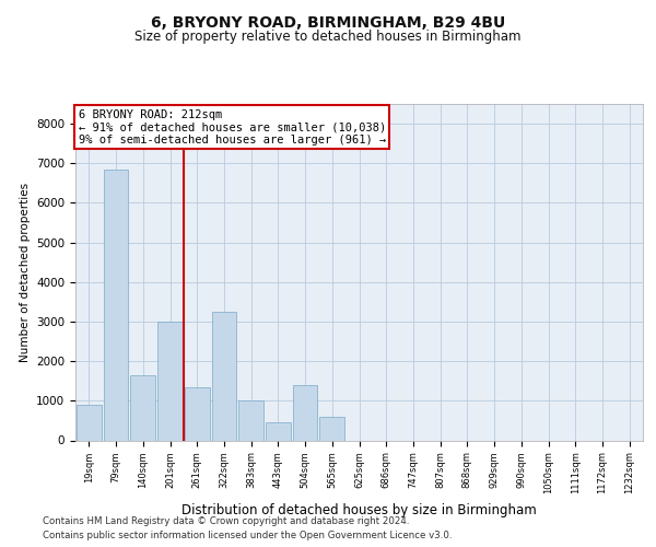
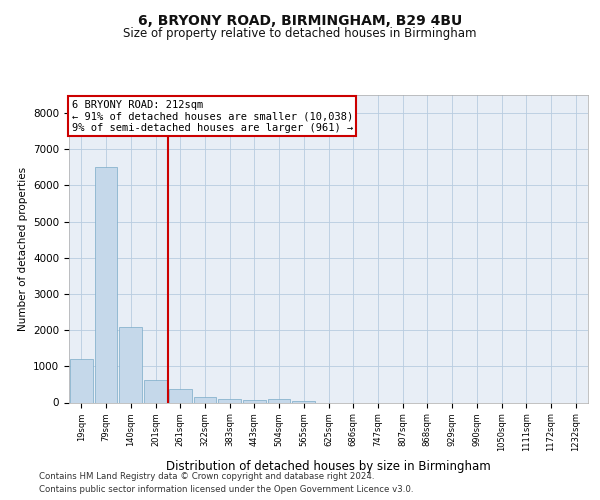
19sqm: 900 -> 1200
79sqm: 6850 -> 6500
140sqm: 1650 -> 2100
201sqm: 3000 -> 620
261sqm: 1350 -> 370
322sqm: 3250 -> 160
383sqm: 1000 -> 100
443sqm: 450 -> 70
504sqm: 1400 -> 100
565sqm: 600 -> 30
